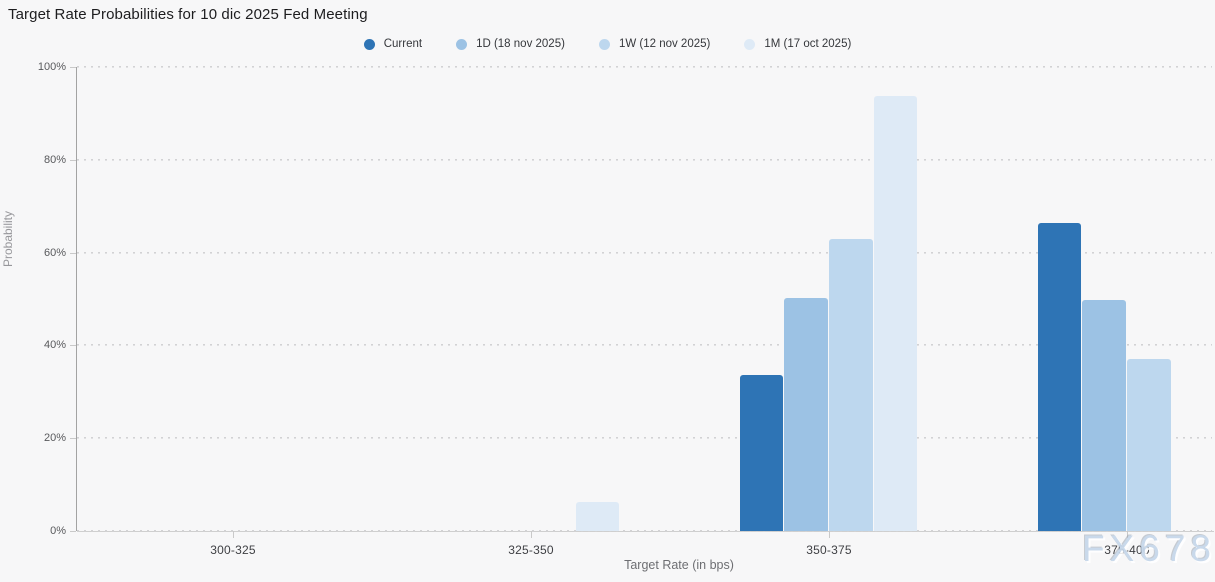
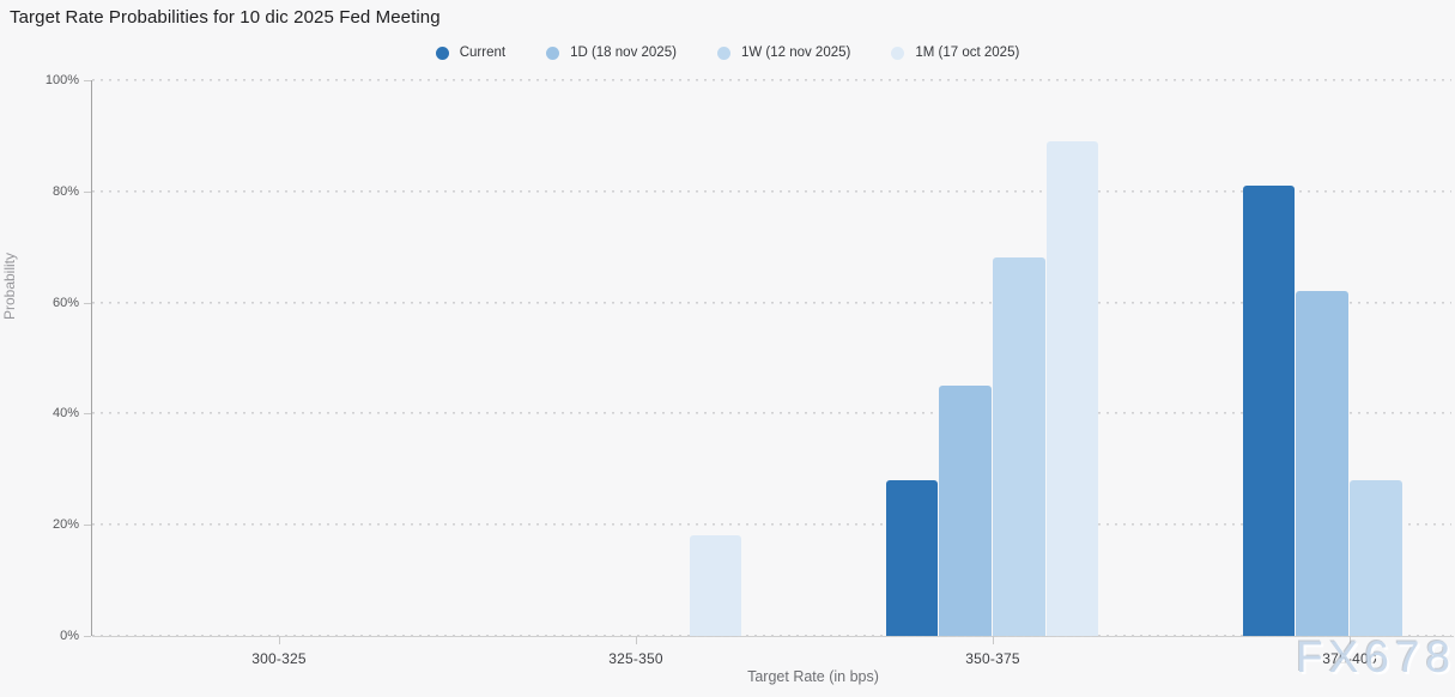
1M (17 oct 2025)/325-350: 6% -> 18%
Current/350-375: 34% -> 28%
1D (18 nov 2025)/350-375: 50% -> 45%
1W (12 nov 2025)/350-375: 63% -> 68%
1M (17 oct 2025)/350-375: 94% -> 89%
Current/375-400: 66% -> 81%
1D (18 nov 2025)/375-400: 50% -> 62%
1W (12 nov 2025)/375-400: 37% -> 28%
